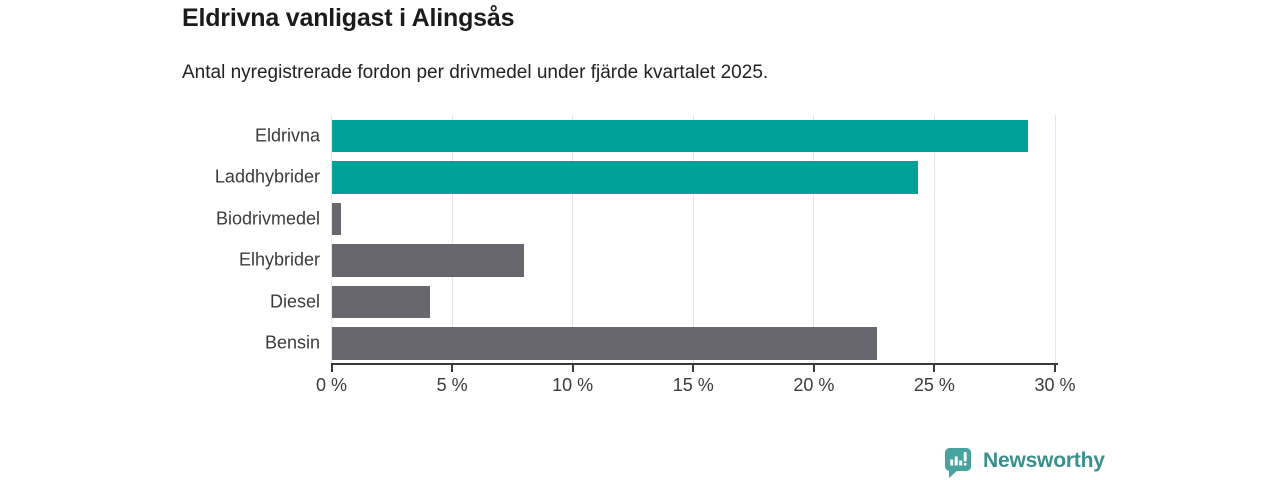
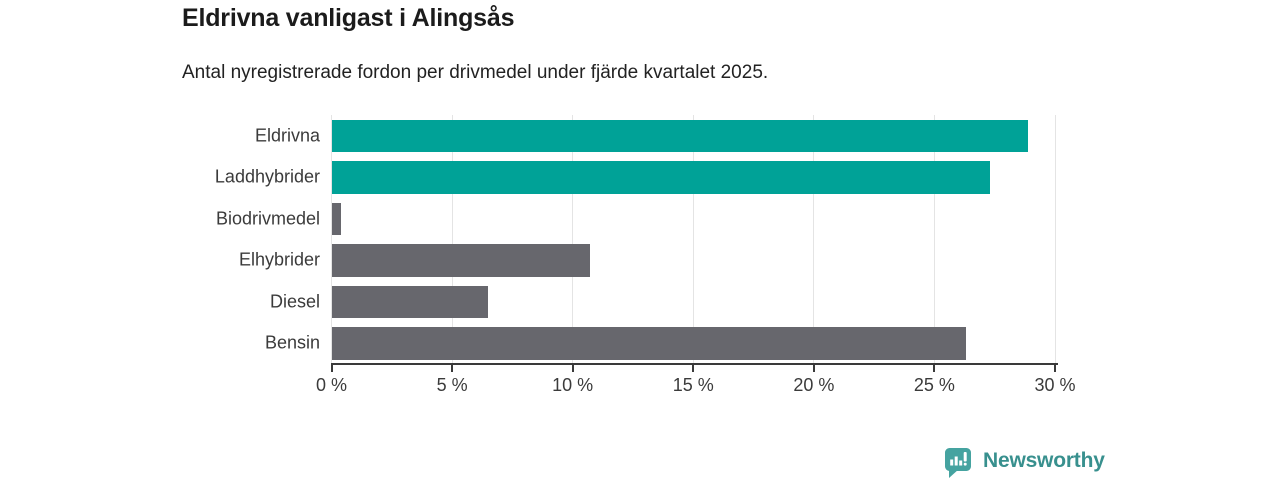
Laddhybrider: 24.3% -> 27.3%
Elhybrider: 8.0% -> 10.7%
Diesel: 4.1% -> 6.5%
Bensin: 22.6% -> 26.3%
